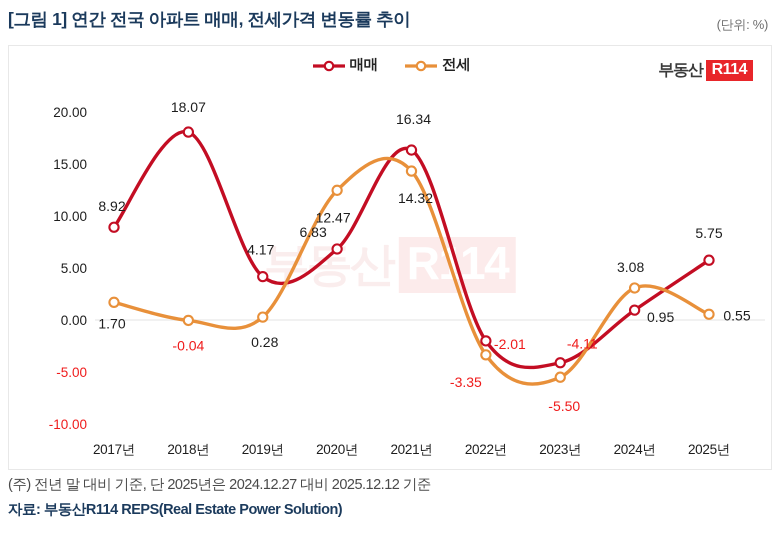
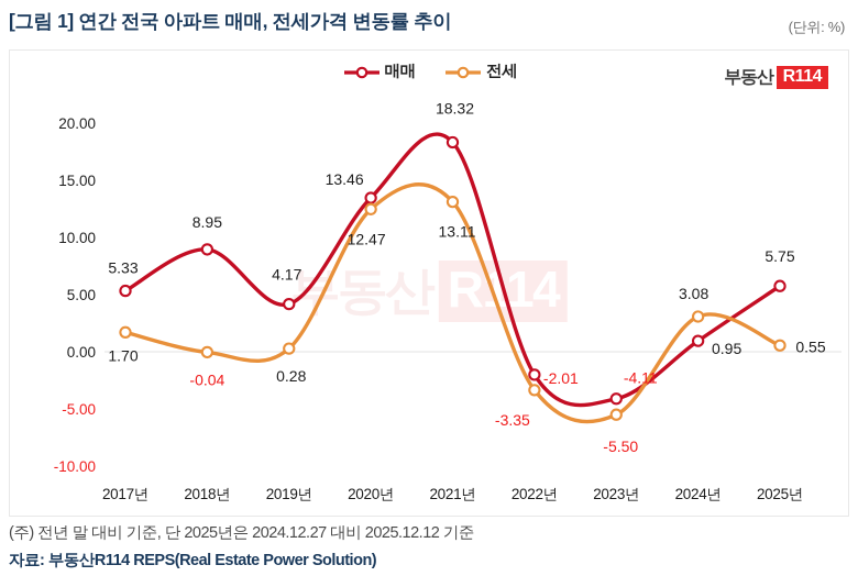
매매/2017년: 8.92 -> 5.33
매매/2018년: 18.07 -> 8.95
매매/2020년: 6.83 -> 13.46
매매/2021년: 16.34 -> 18.32
전세/2021년: 14.32 -> 13.11
